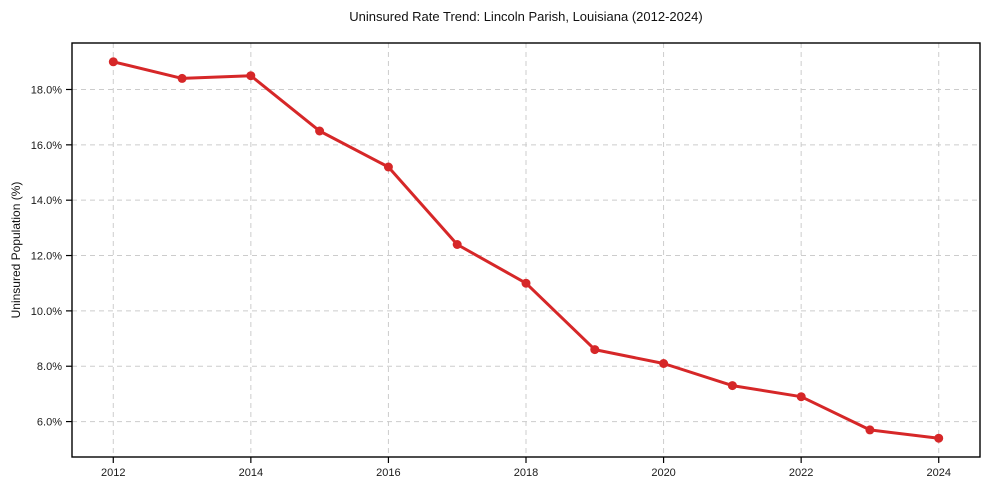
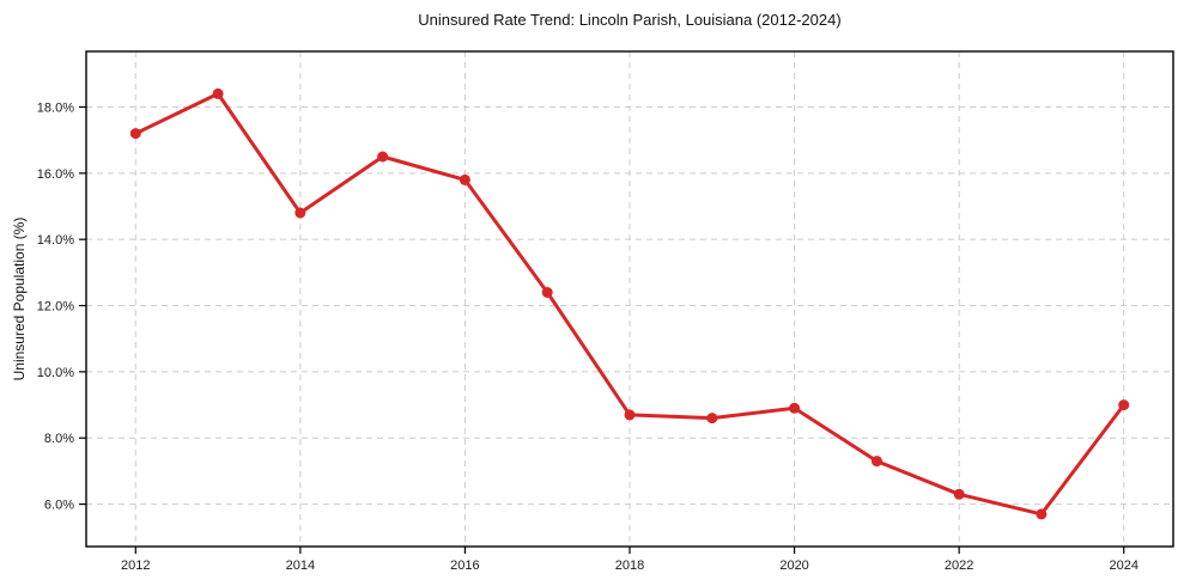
2012: 19.0% -> 17.2%
2014: 18.5% -> 14.8%
2016: 15.2% -> 15.8%
2018: 11.0% -> 8.7%
2020: 8.1% -> 8.9%
2022: 6.9% -> 6.3%
2024: 5.4% -> 9.0%
